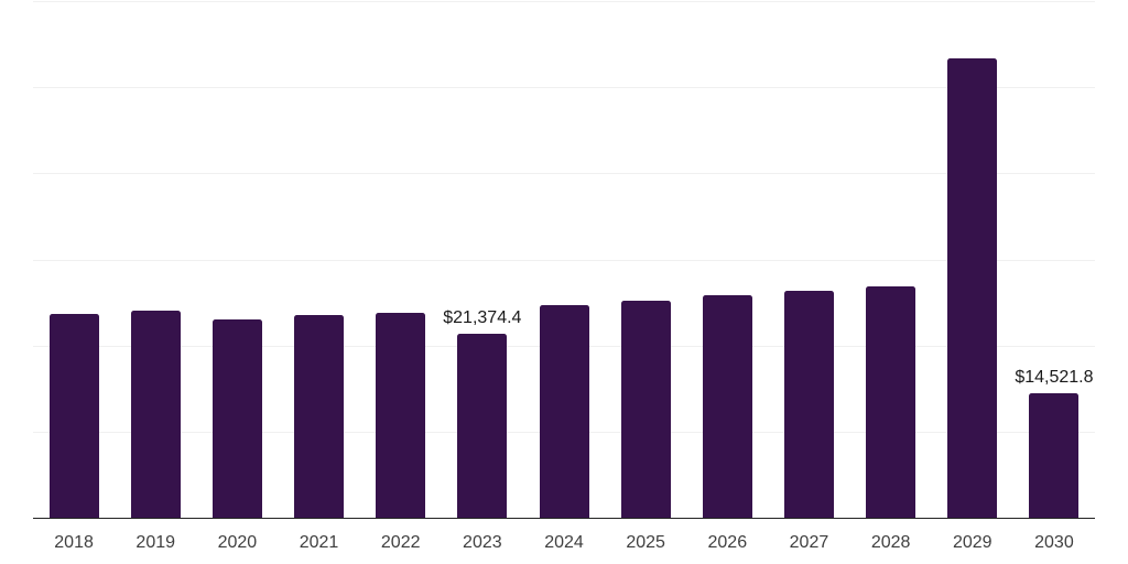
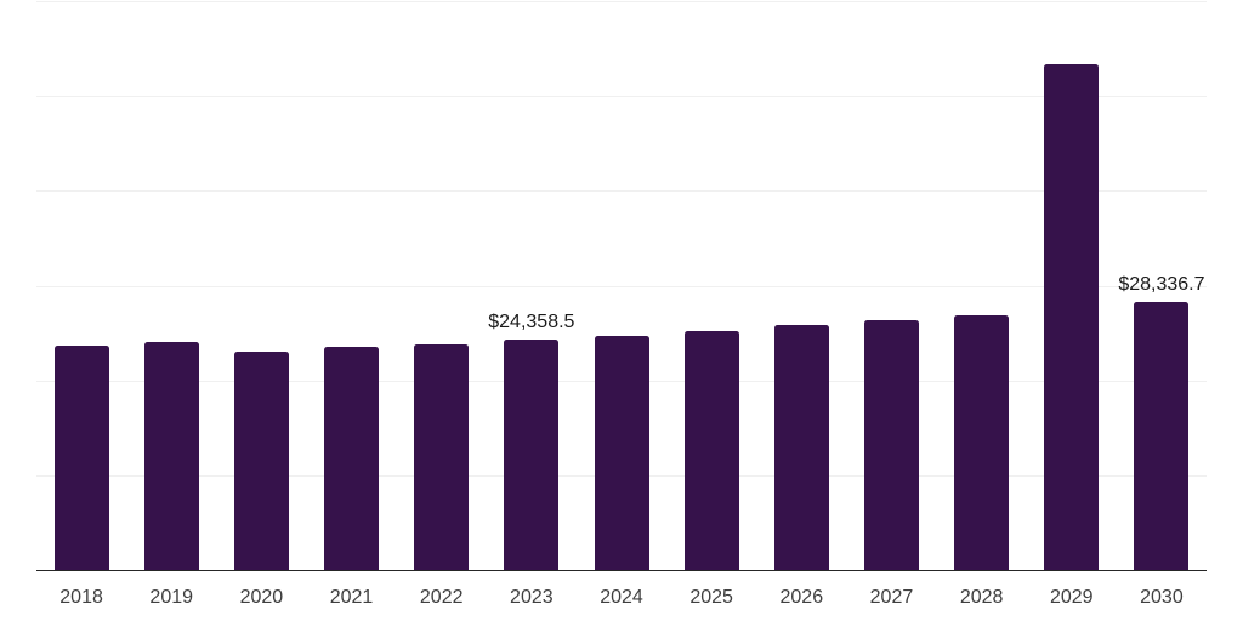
2023: $21,374.4 -> $24,358.5
2030: $14,521.8 -> $28,336.7
